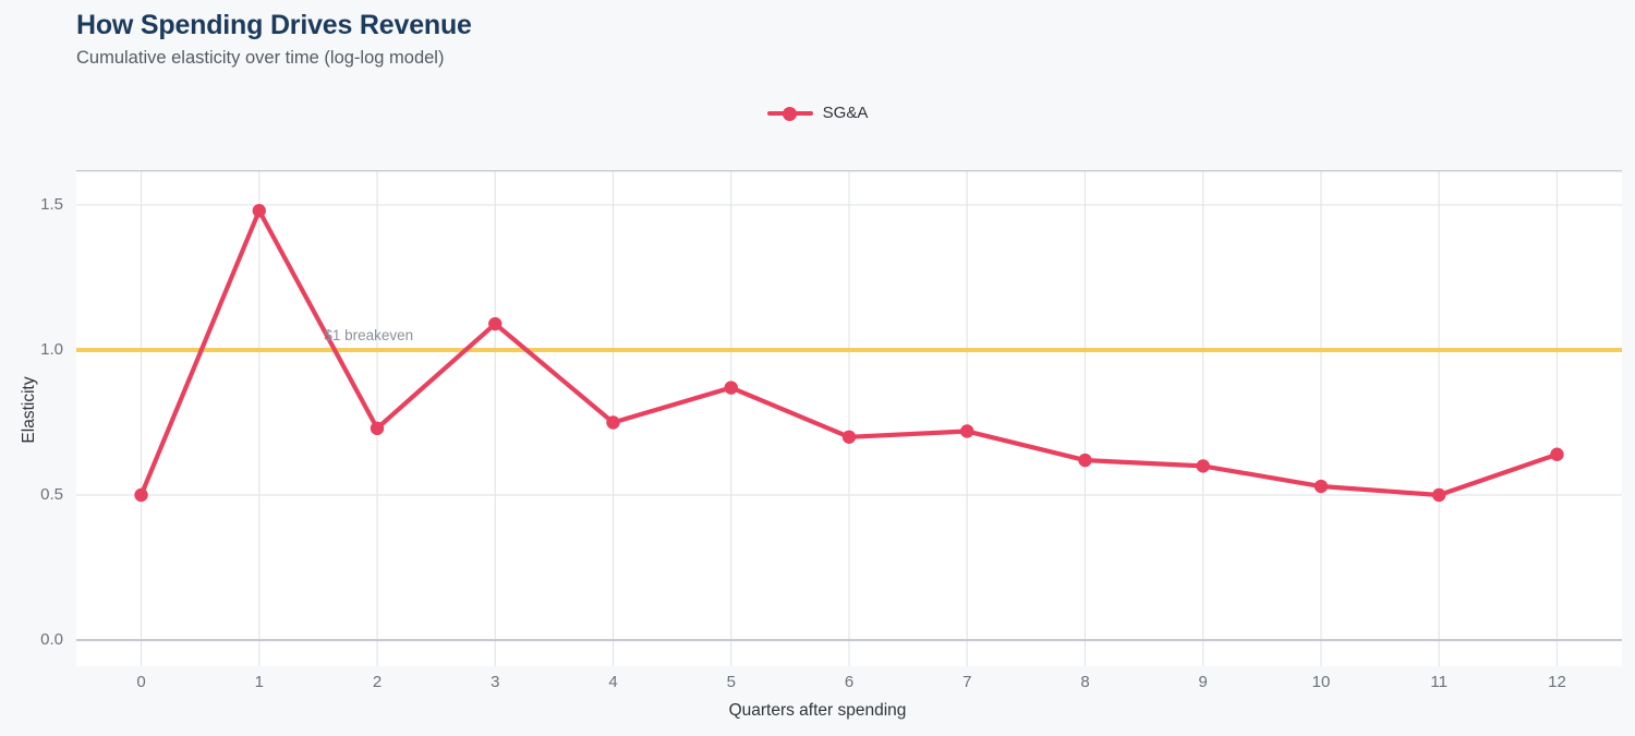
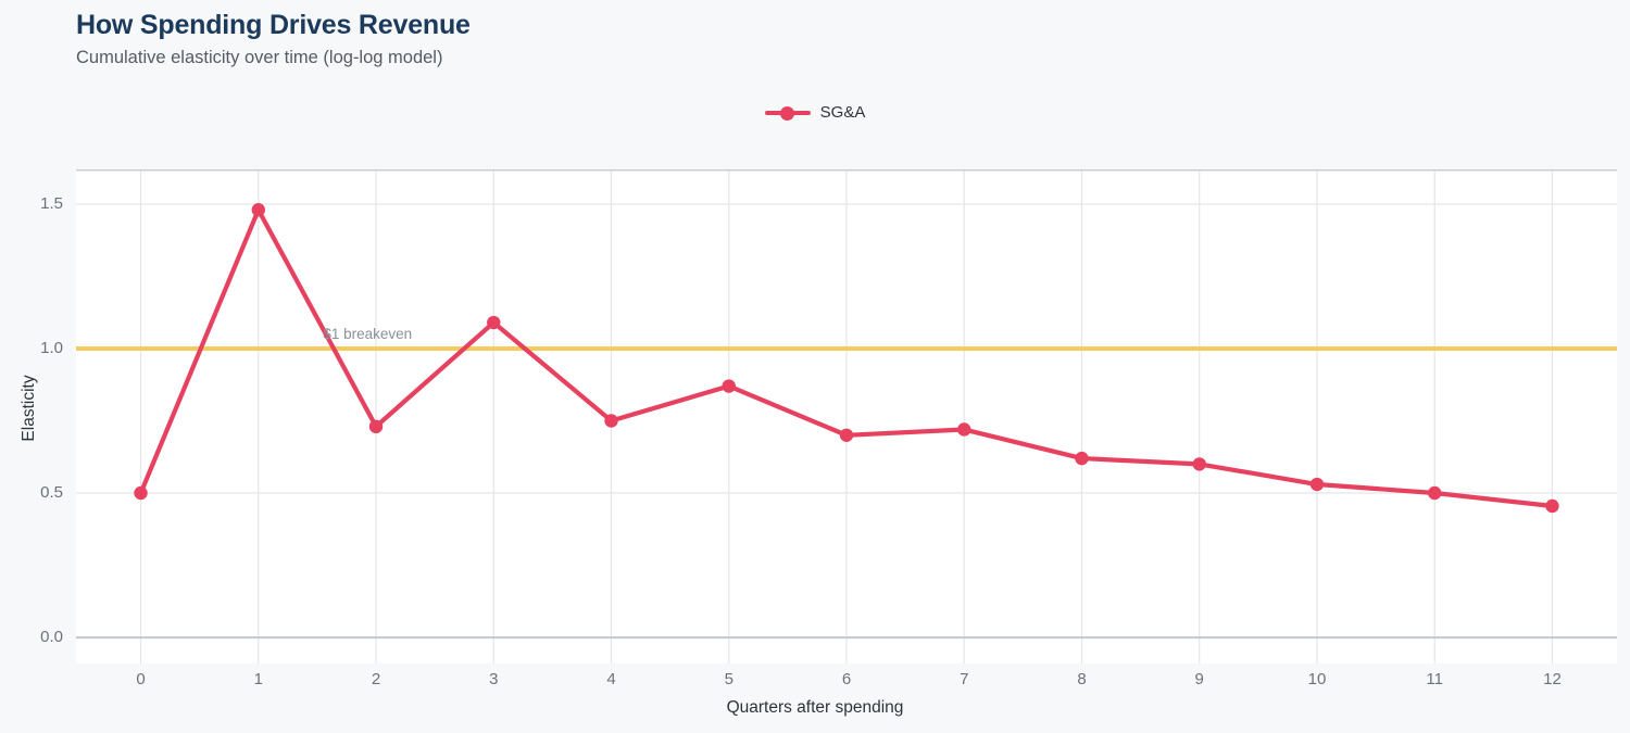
12: 0.64 -> 0.46
